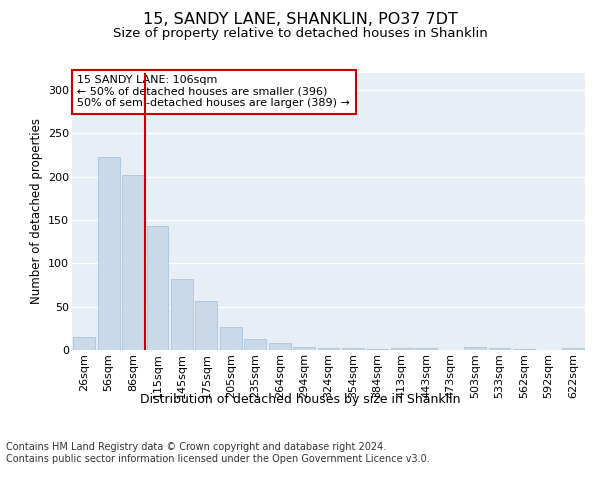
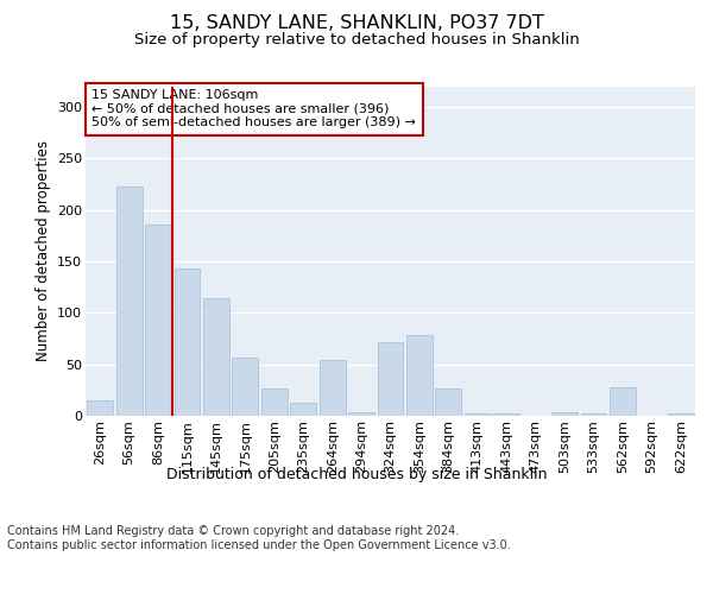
86sqm: 202 -> 186
145sqm: 82 -> 114
264sqm: 8 -> 54
324sqm: 2 -> 72
354sqm: 2 -> 78
384sqm: 1 -> 26
562sqm: 1 -> 28
